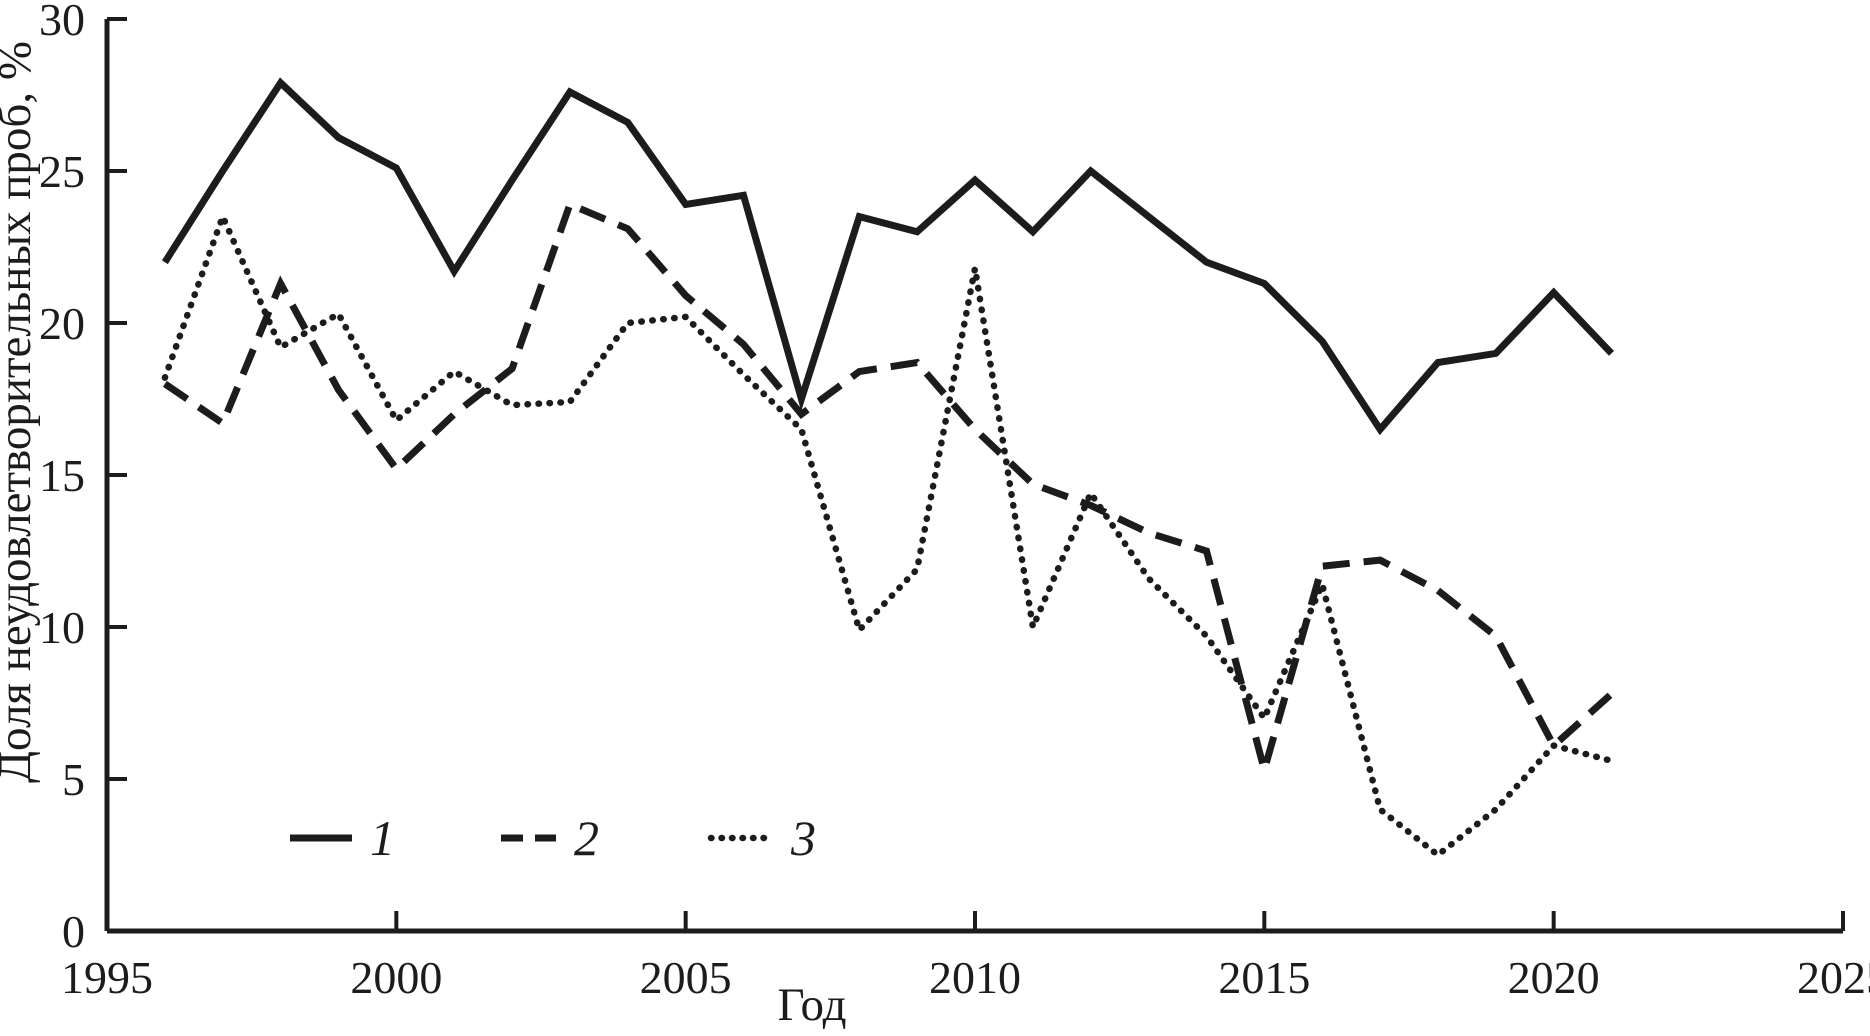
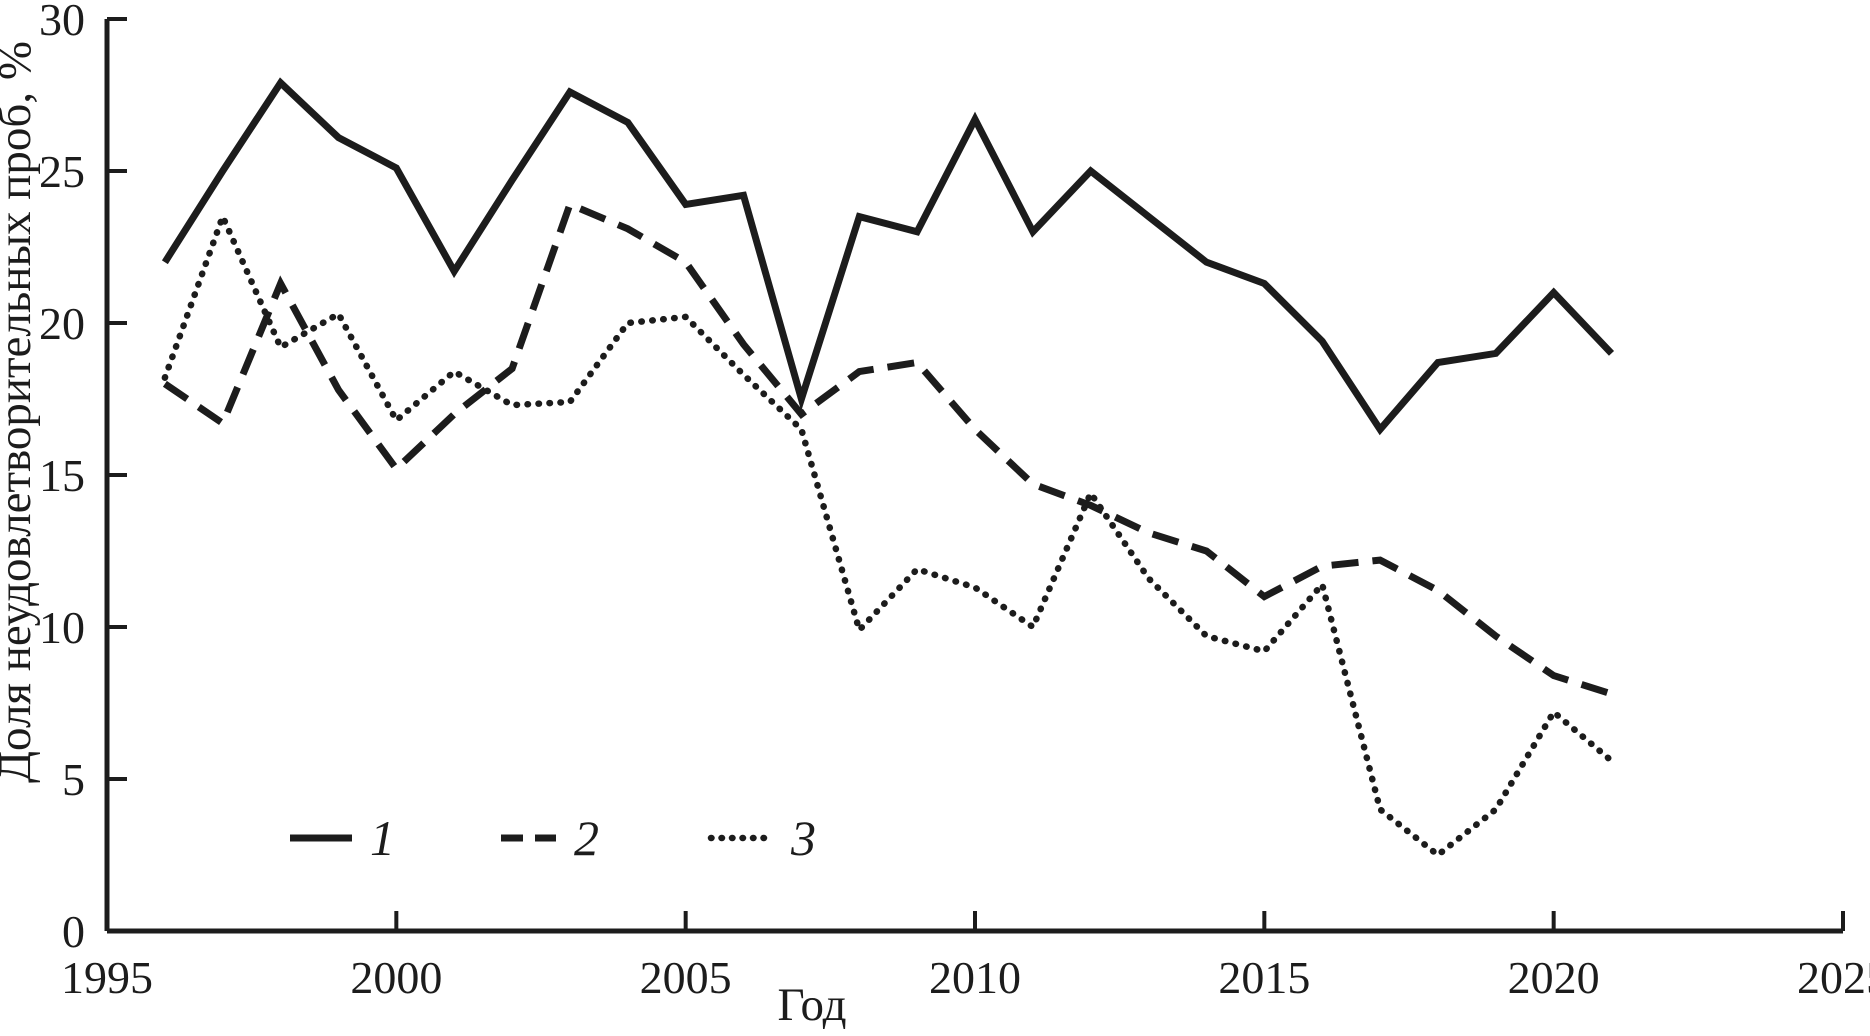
2/2005: 20.9 -> 22.0
1/2010: 24.7 -> 26.7
3/2010: 21.8 -> 11.3
2/2015: 5.3 -> 11.0
3/2015: 7.0 -> 9.2
2/2020: 6.1 -> 8.4
3/2020: 6.1 -> 7.2
